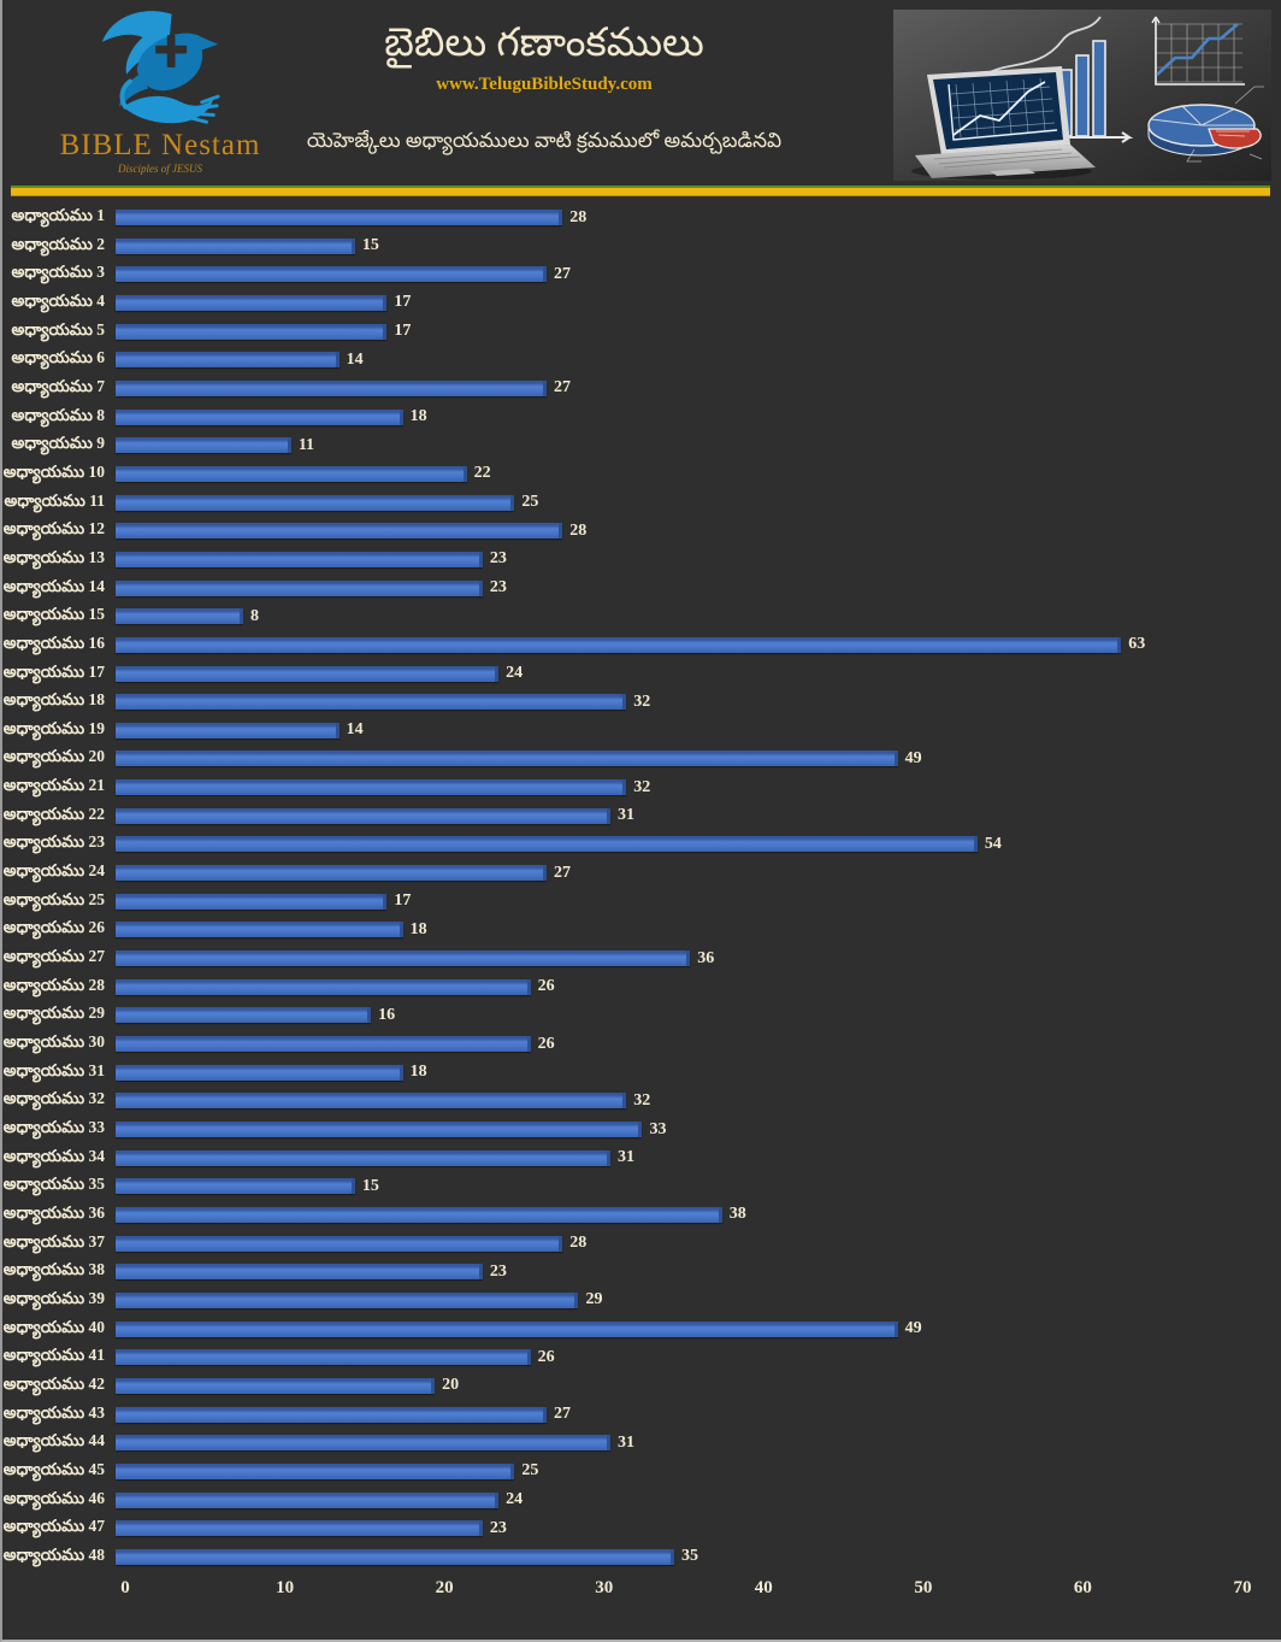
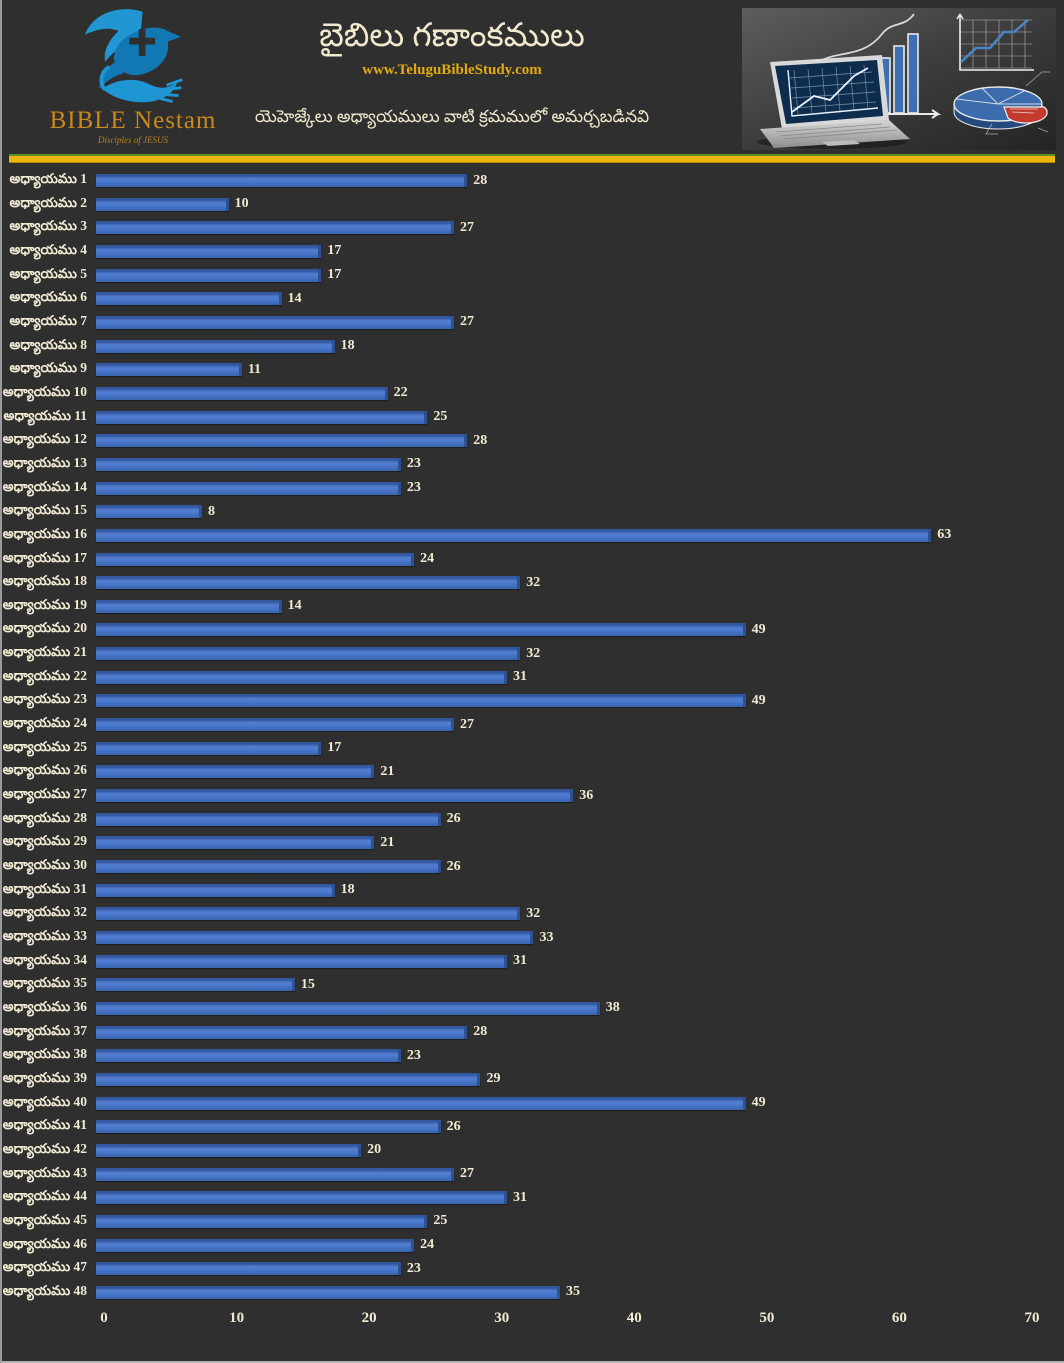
అధ్యాయము 2: 15 -> 10
అధ్యాయము 23: 54 -> 49
అధ్యాయము 26: 18 -> 21
అధ్యాయము 29: 16 -> 21
